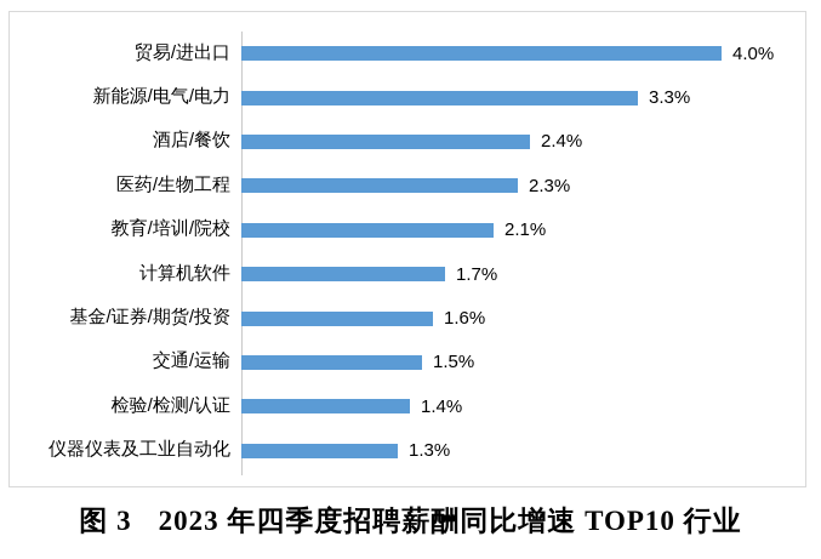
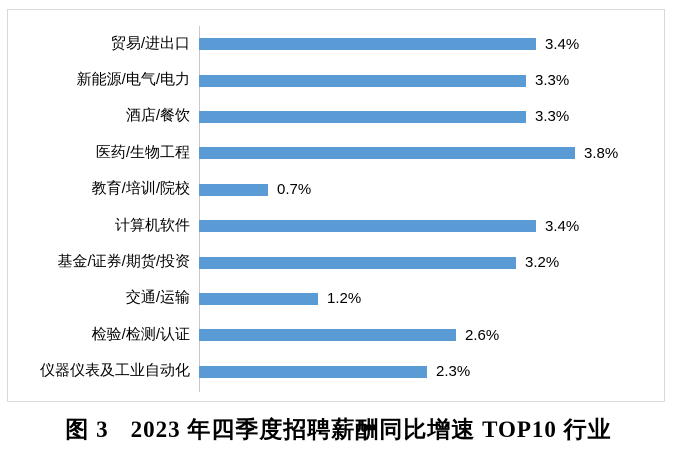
贸易/进出口: 4.0% -> 3.4%
酒店/餐饮: 2.4% -> 3.3%
医药/生物工程: 2.3% -> 3.8%
教育/培训/院校: 2.1% -> 0.7%
计算机软件: 1.7% -> 3.4%
基金/证券/期货/投资: 1.6% -> 3.2%
交通/运输: 1.5% -> 1.2%
检验/检测/认证: 1.4% -> 2.6%
仪器仪表及工业自动化: 1.3% -> 2.3%
